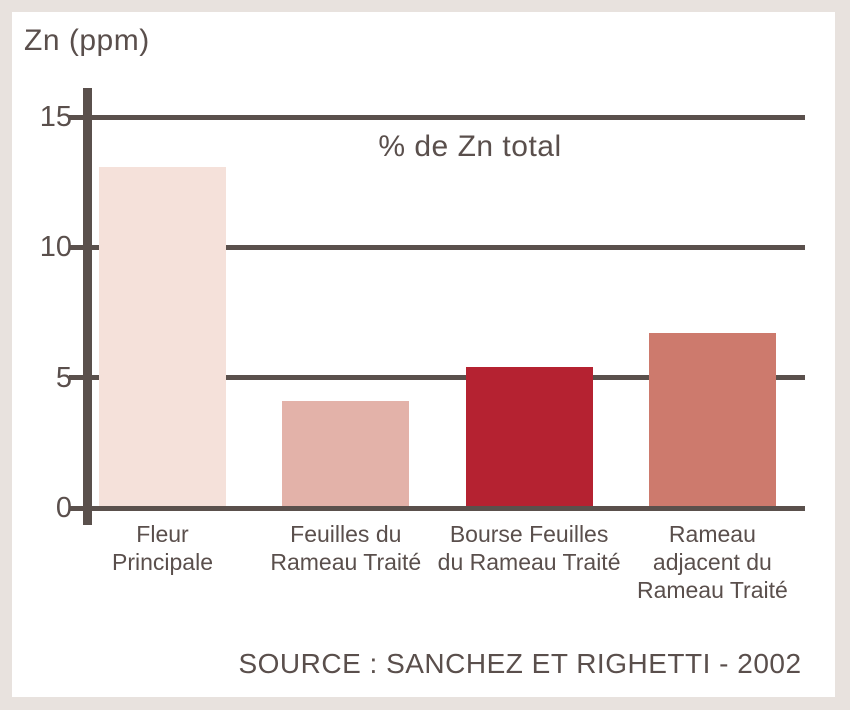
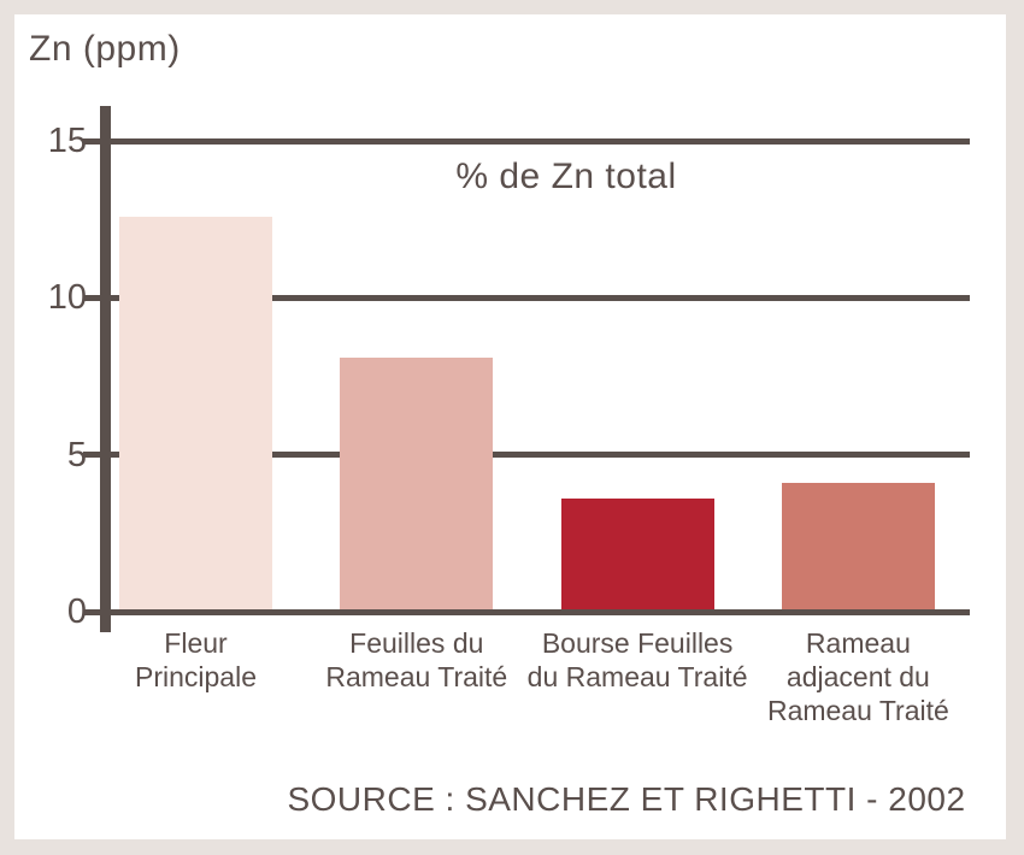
Fleur Principale: 13.1 -> 12.6
Feuilles du Rameau Traité: 4.1 -> 8.1
Bourse Feuilles du Rameau Traité: 5.4 -> 3.6
Rameau adjacent du Rameau Traité: 6.7 -> 4.1
